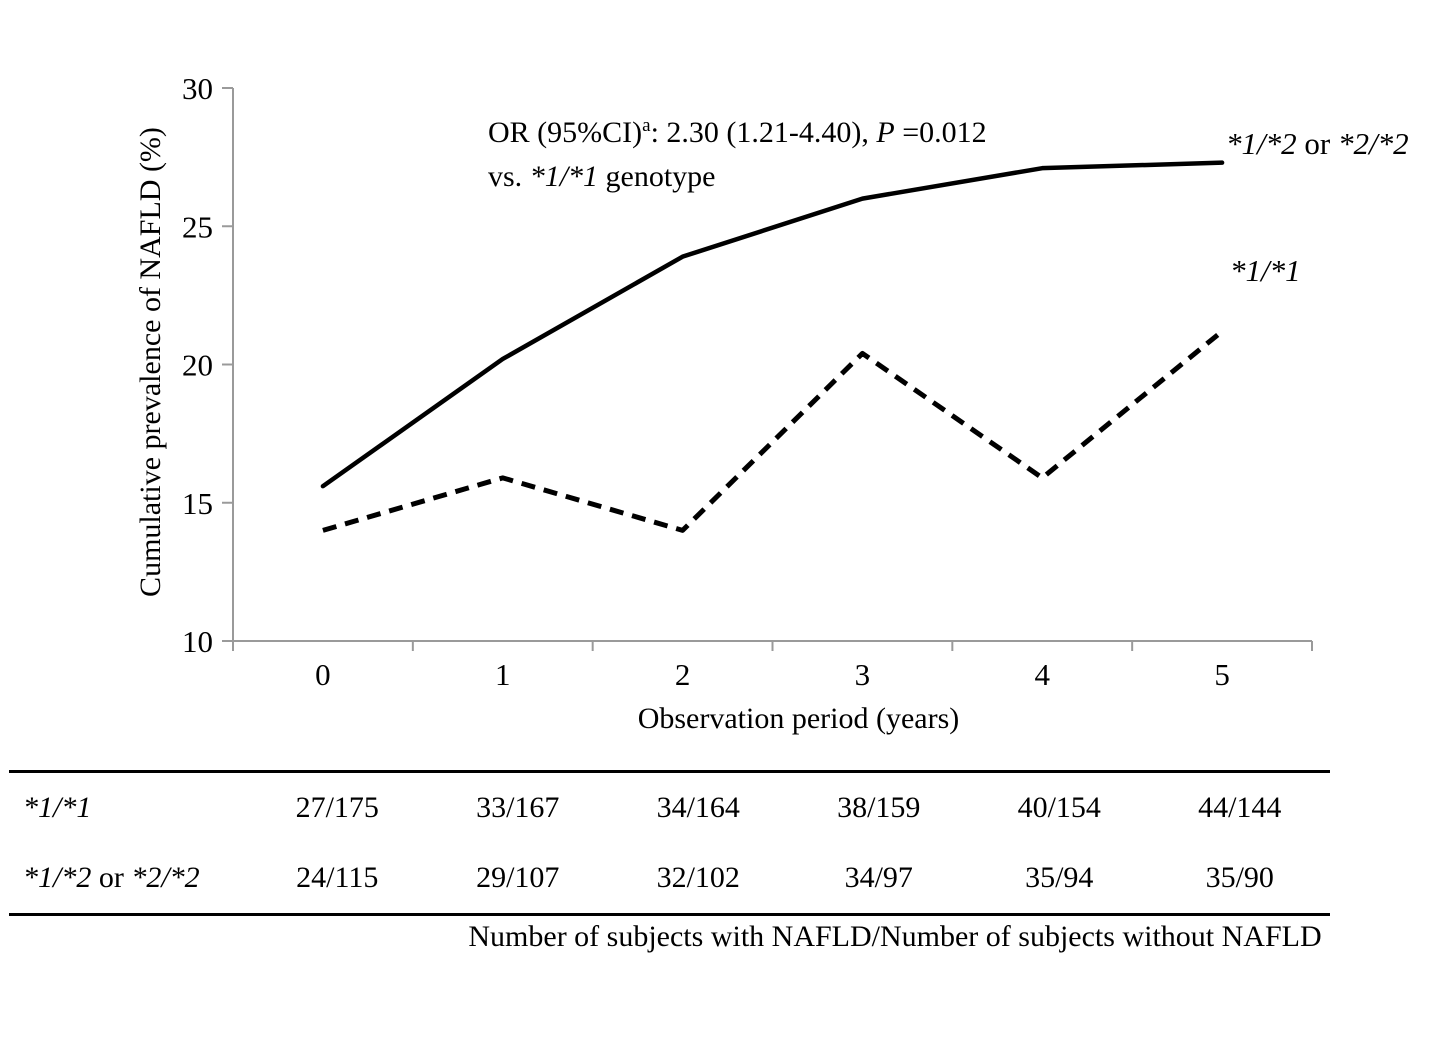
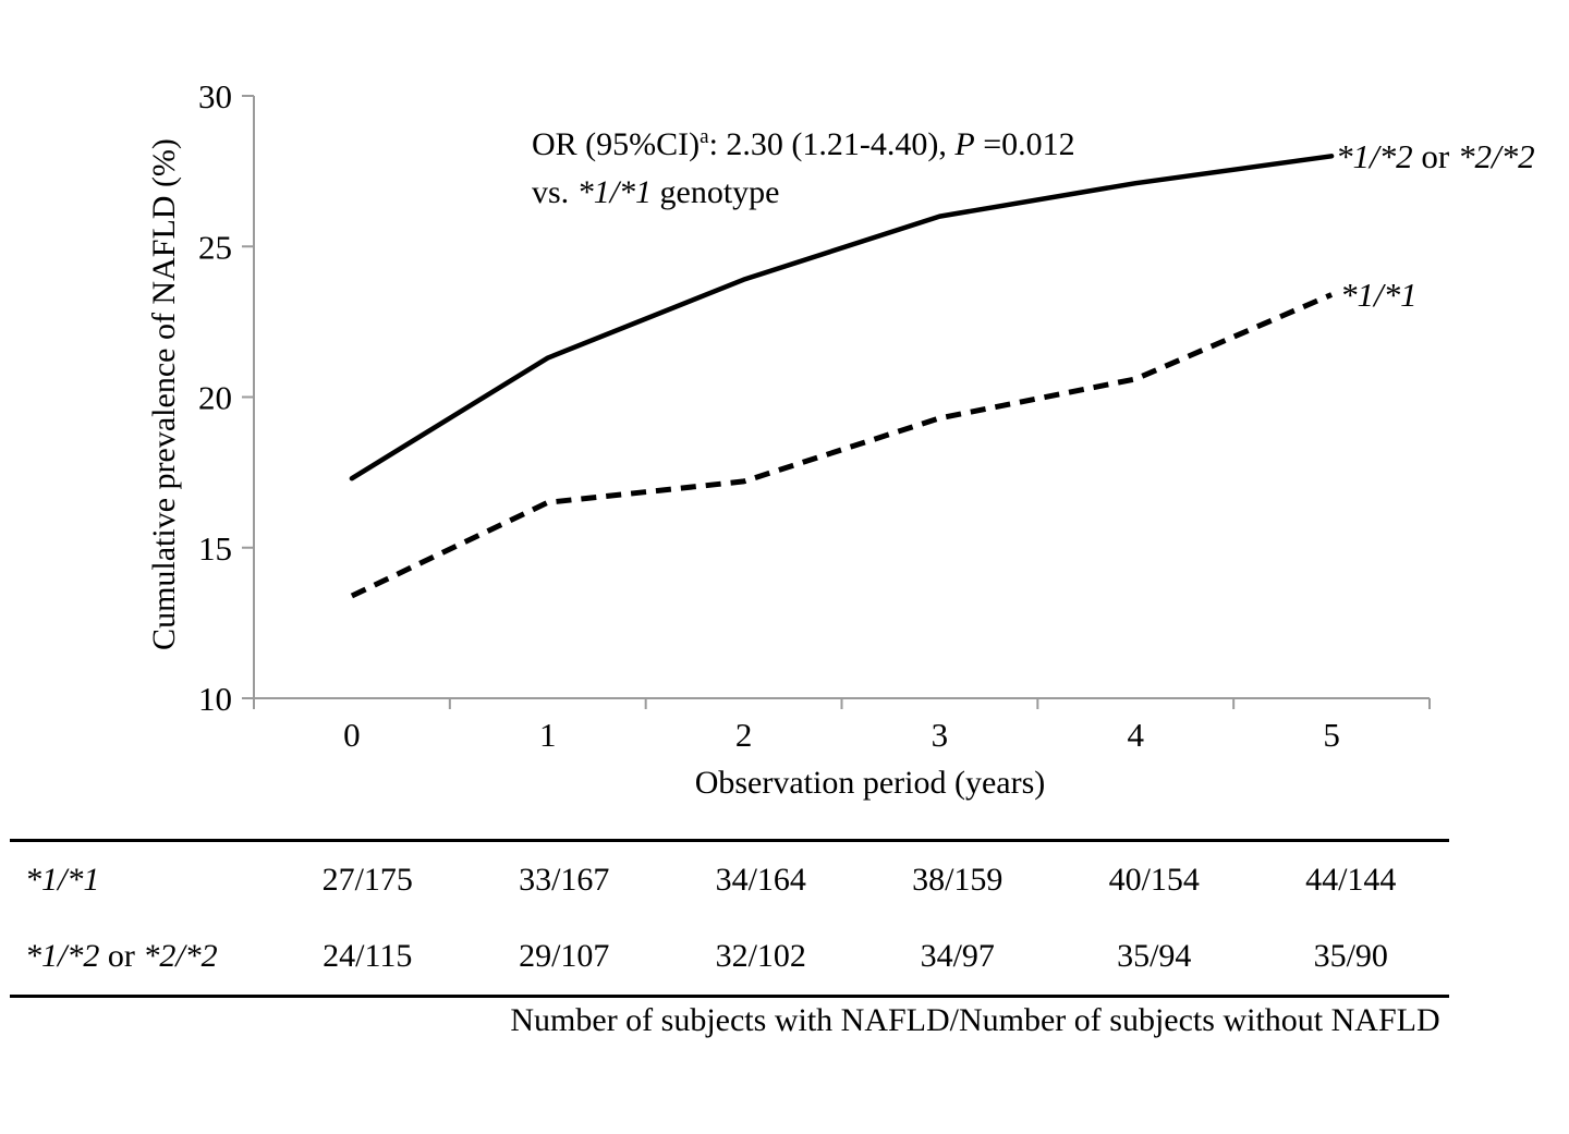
*1/*2 or *2/*2/0: 15.6 -> 17.3
*1/*1/0: 14.0 -> 13.4
*1/*2 or *2/*2/1: 20.2 -> 21.3
*1/*1/1: 15.9 -> 16.5
*1/*1/2: 14.0 -> 17.2
*1/*1/3: 20.4 -> 19.3
*1/*1/4: 15.9 -> 20.6
*1/*2 or *2/*2/5: 27.3 -> 28.0
*1/*1/5: 21.2 -> 23.4
